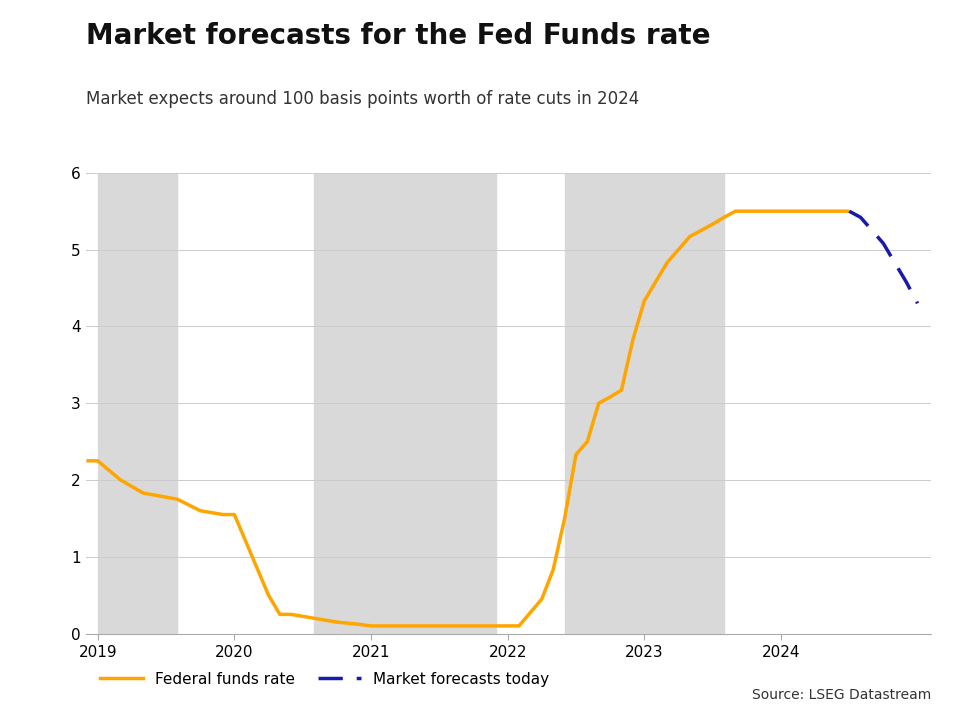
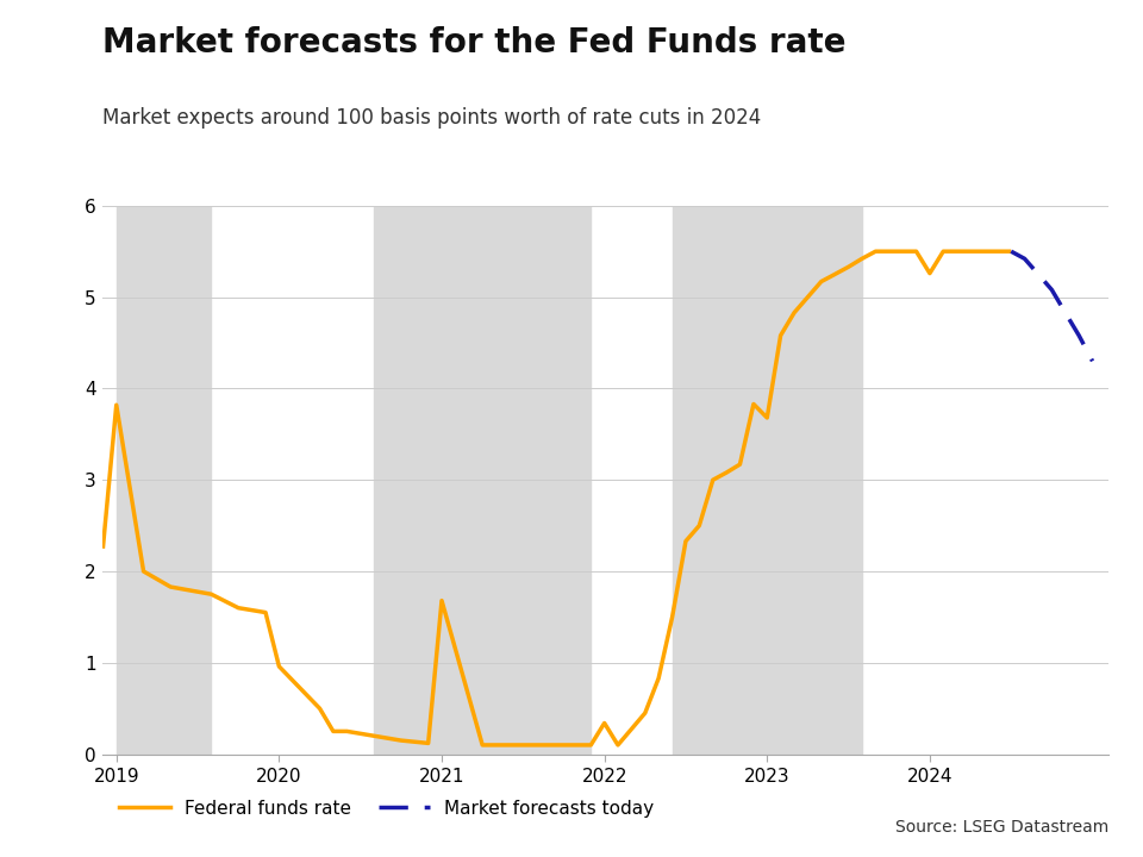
Federal funds rate/2019: 2.25 -> 3.82
Federal funds rate/2020: 1.55 -> 0.96
Federal funds rate/2021: 0.10 -> 1.68
Federal funds rate/2022: 0.10 -> 0.34
Federal funds rate/2023: 4.33 -> 3.68
Federal funds rate/2024: 5.50 -> 5.26
